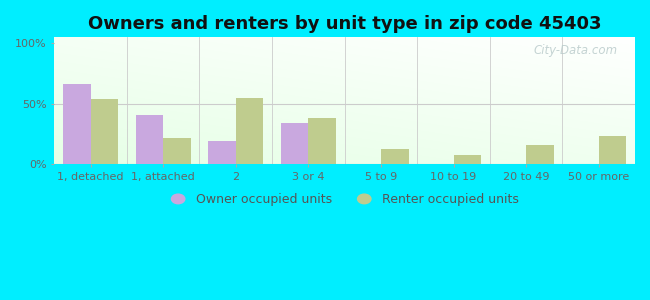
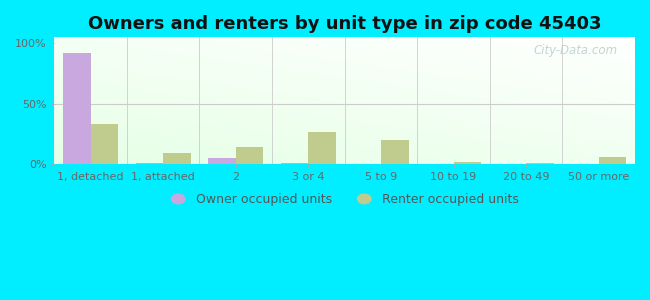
Owner occupied units/1, detached: 66% -> 92%
Renter occupied units/1, detached: 54% -> 33%
Owner occupied units/1, attached: 41% -> 1%
Renter occupied units/1, attached: 22% -> 9%
Owner occupied units/2: 19% -> 5%
Renter occupied units/2: 55% -> 14%
Owner occupied units/3 or 4: 34% -> 1%
Renter occupied units/3 or 4: 38% -> 27%
Renter occupied units/5 to 9: 13% -> 20%
Renter occupied units/10 to 19: 8% -> 2%
Renter occupied units/20 to 49: 16% -> 1%
Renter occupied units/50 or more: 23% -> 6%
